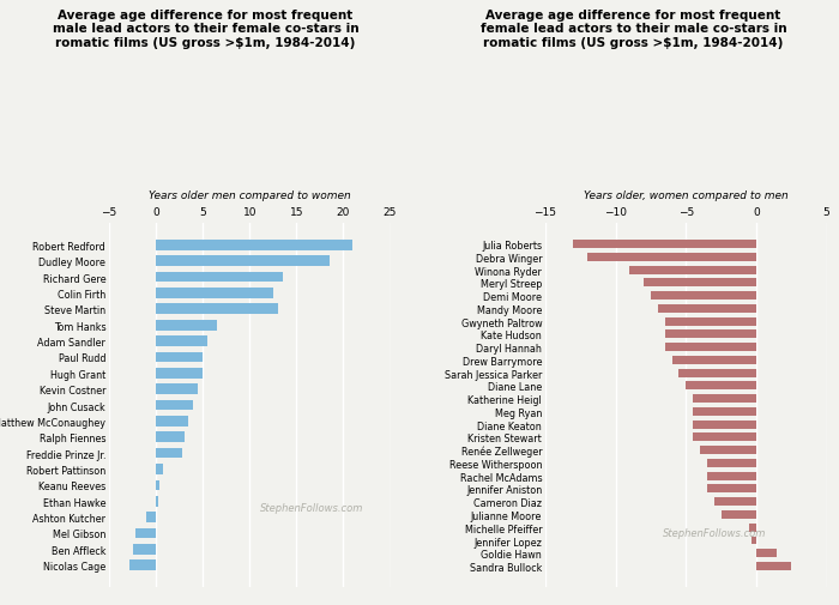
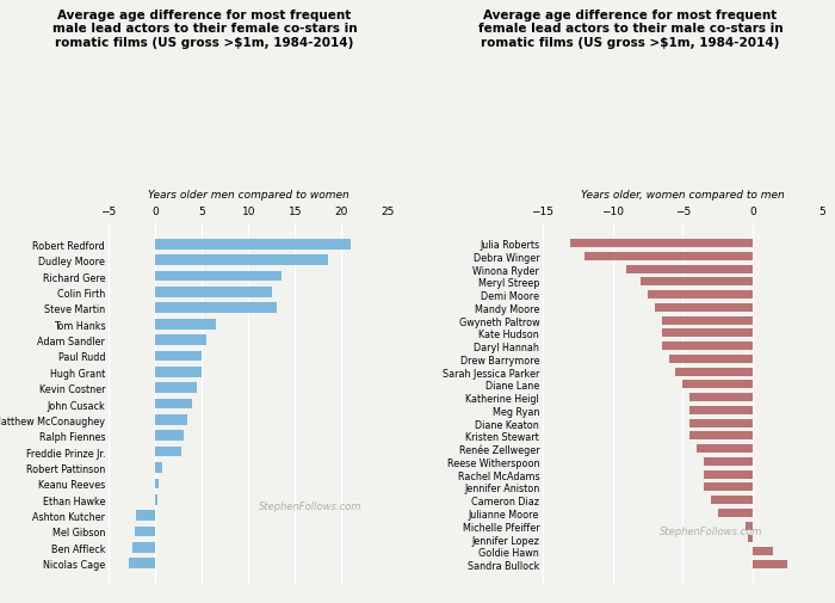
Ashton Kutcher: -1.0 -> -2.0
